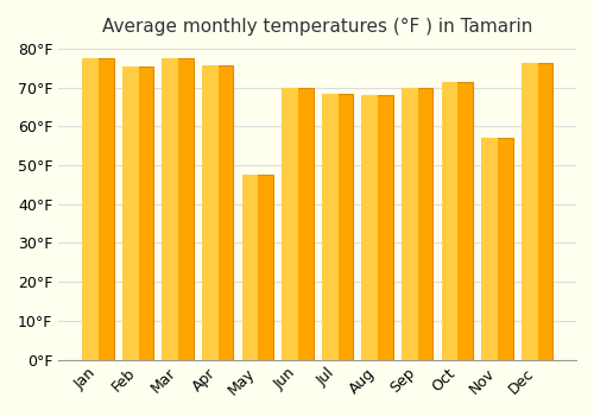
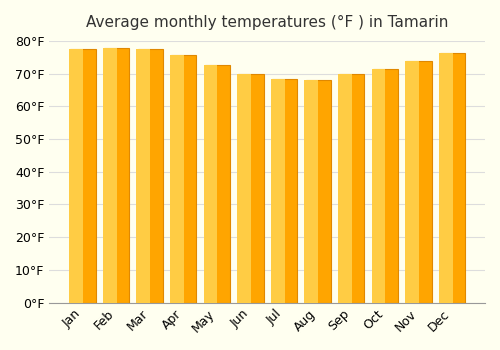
Feb: 75.5°F -> 77.9°F
May: 47.5°F -> 72.5°F
Nov: 57.0°F -> 73.9°F
